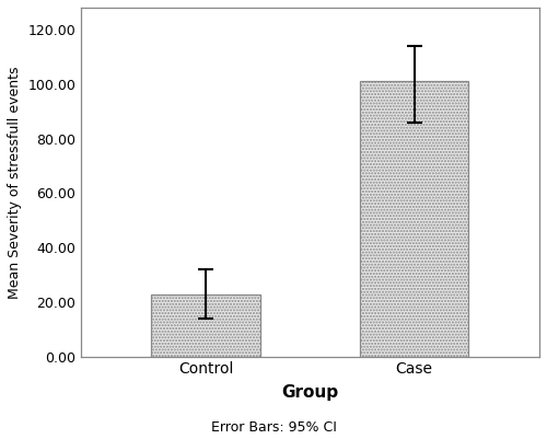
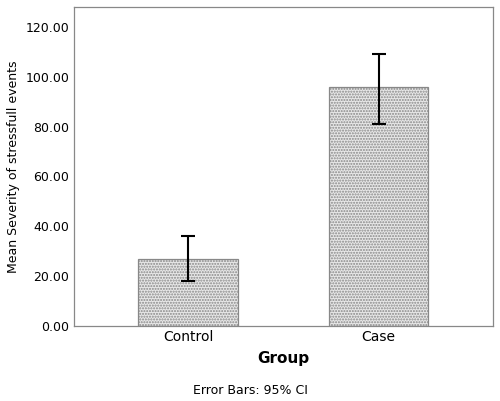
Control: 23 -> 27
Case: 101 -> 96
